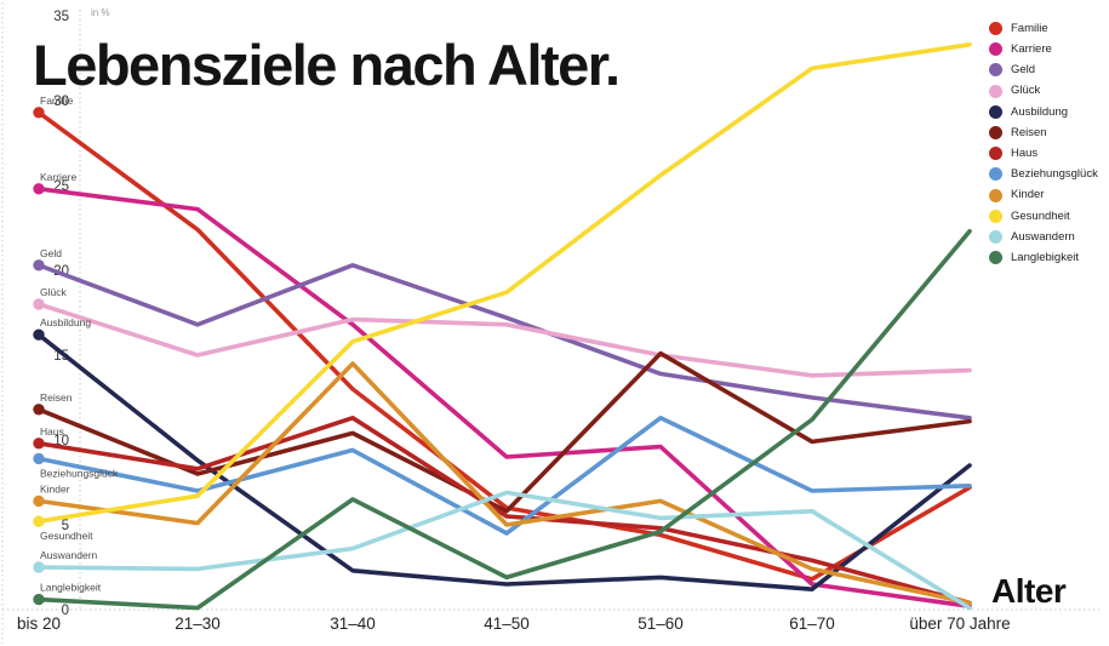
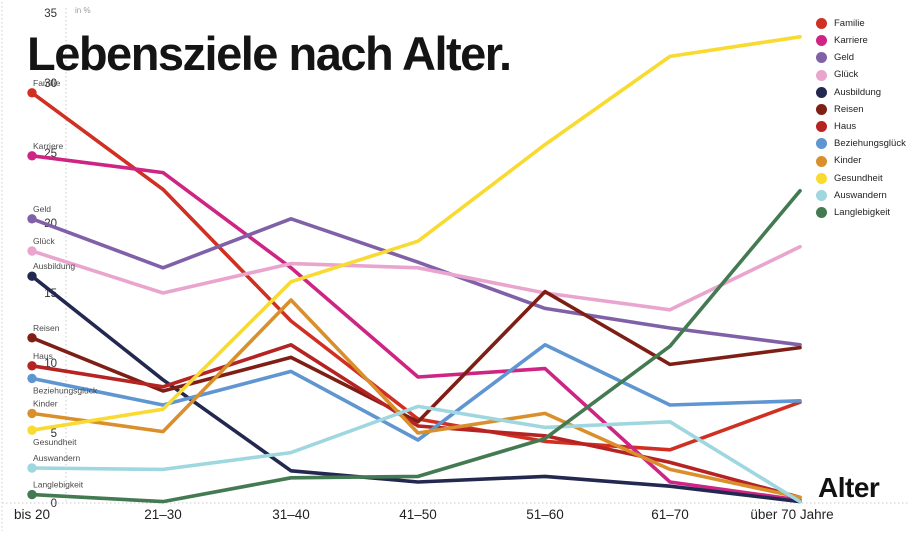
Langlebigkeit/31–40: 6.5 -> 1.8
Familie/61–70: 1.8 -> 3.8
Glück/über 70 Jahre: 14.1 -> 18.3
Ausbildung/über 70 Jahre: 8.5 -> 0.1
